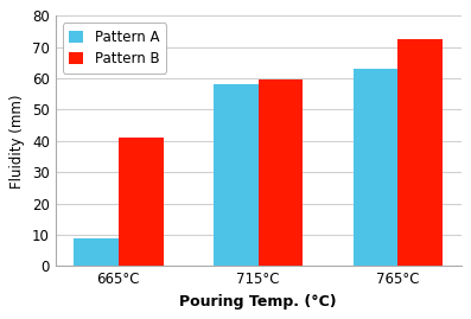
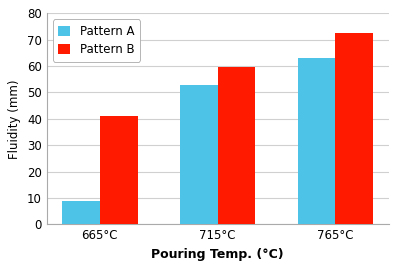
Pattern A/715°C: 58 -> 53
